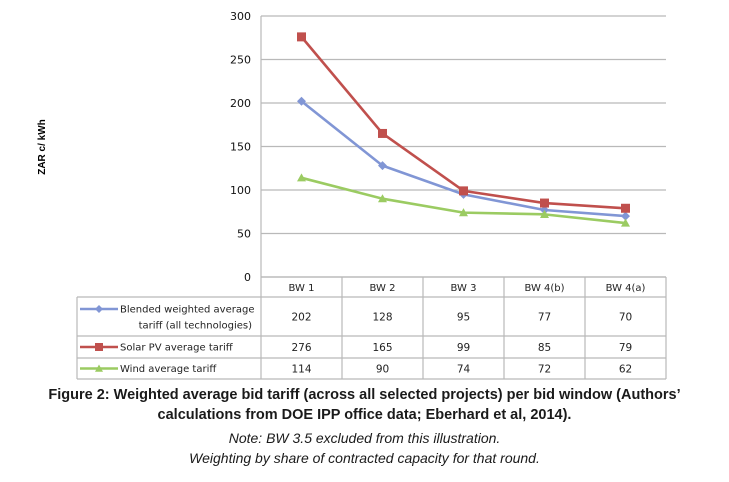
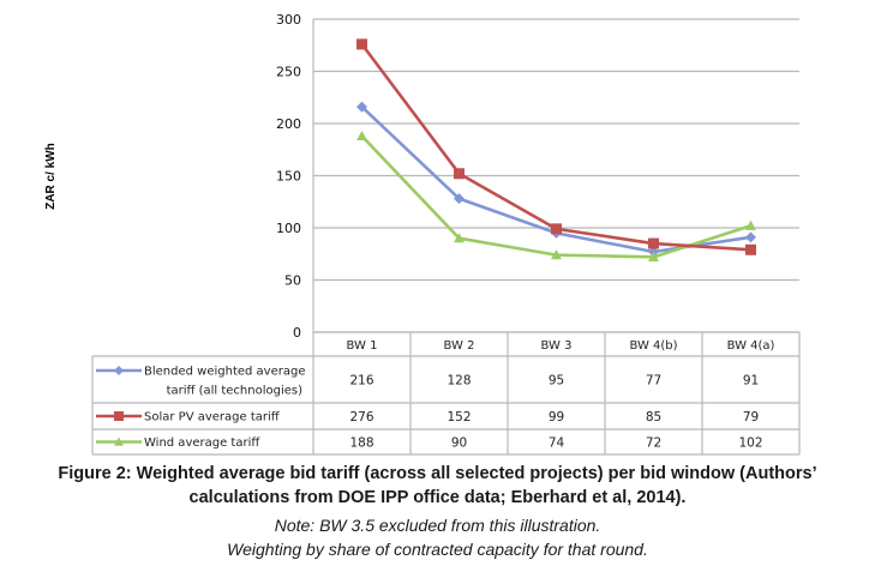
Blended weighted average tariff (all technologies)/BW 1: 202 -> 216
Wind average tariff/BW 1: 114 -> 188
Solar PV average tariff/BW 2: 165 -> 152
Blended weighted average tariff (all technologies)/BW 4(a): 70 -> 91
Wind average tariff/BW 4(a): 62 -> 102
